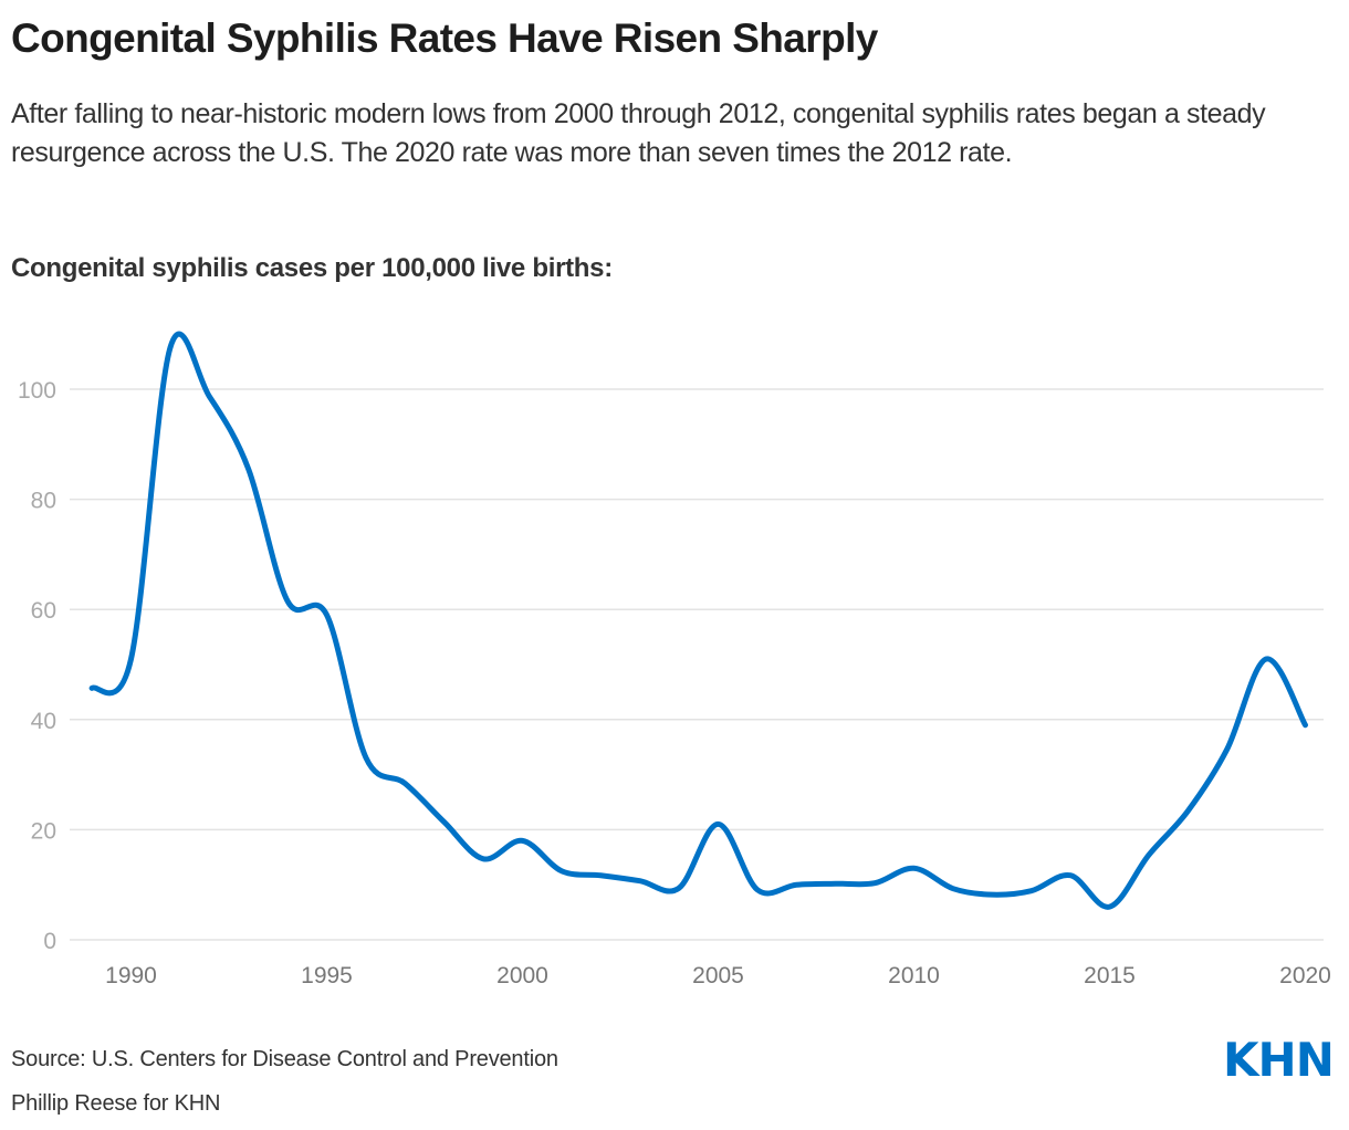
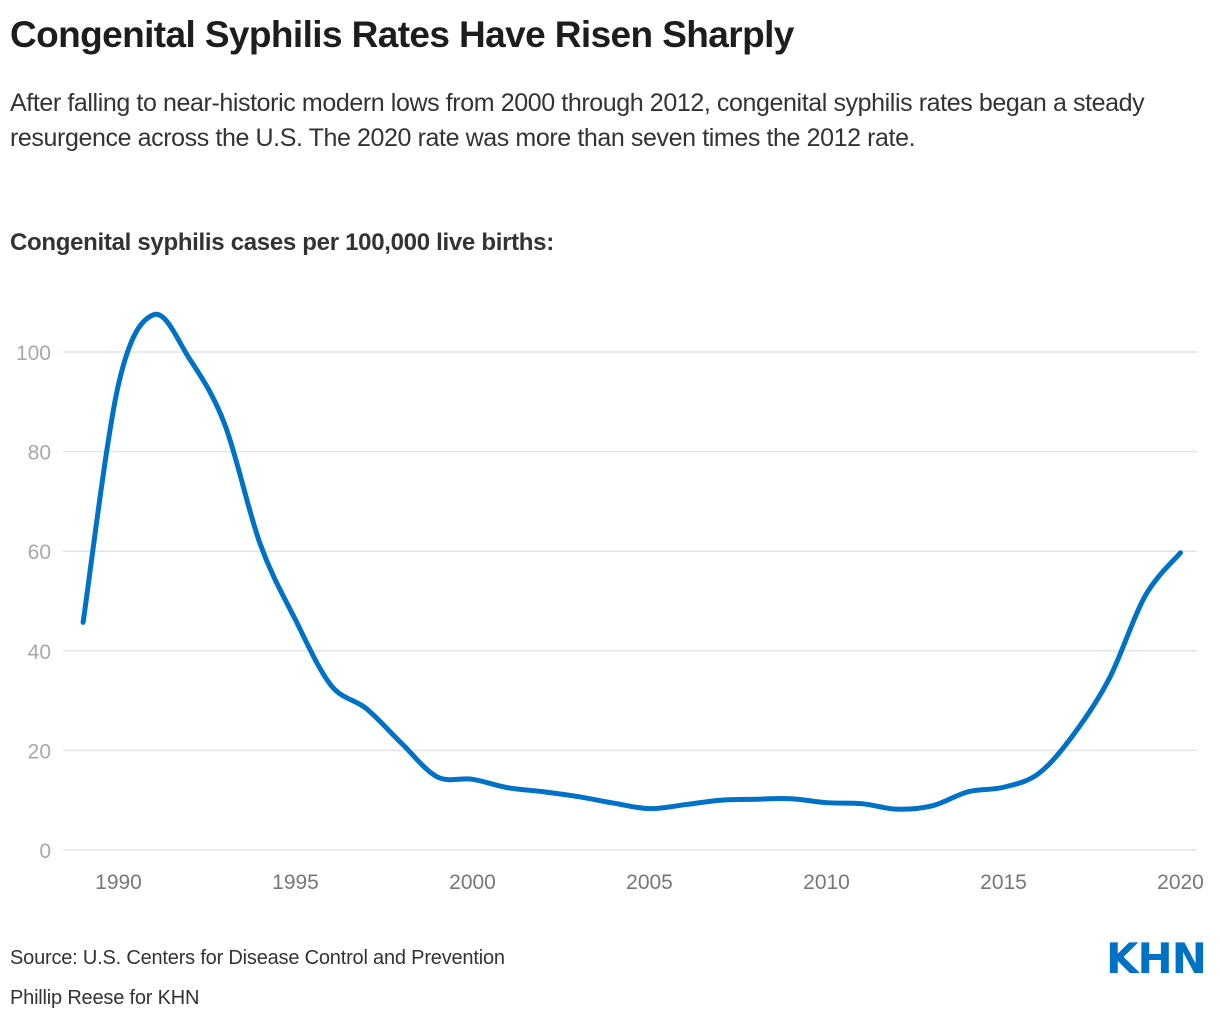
1990: 51 -> 94
1995: 59 -> 46
2000: 18 -> 14
2005: 21 -> 8
2010: 13 -> 10
2015: 6 -> 13
2020: 39 -> 60
